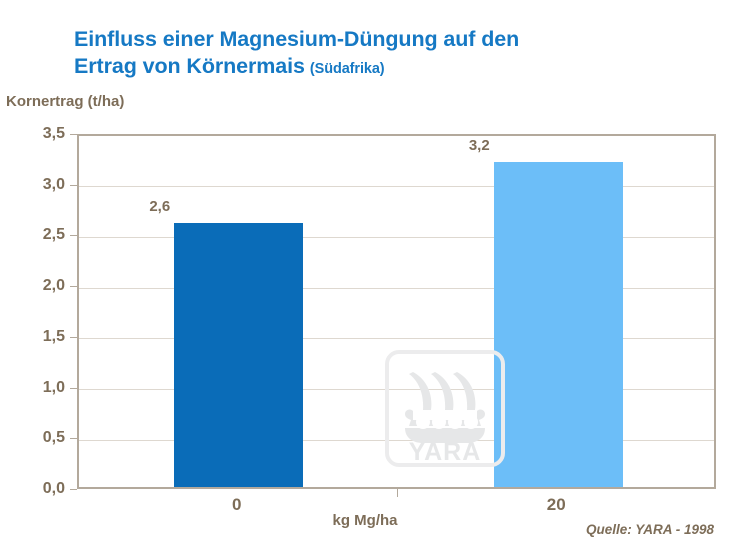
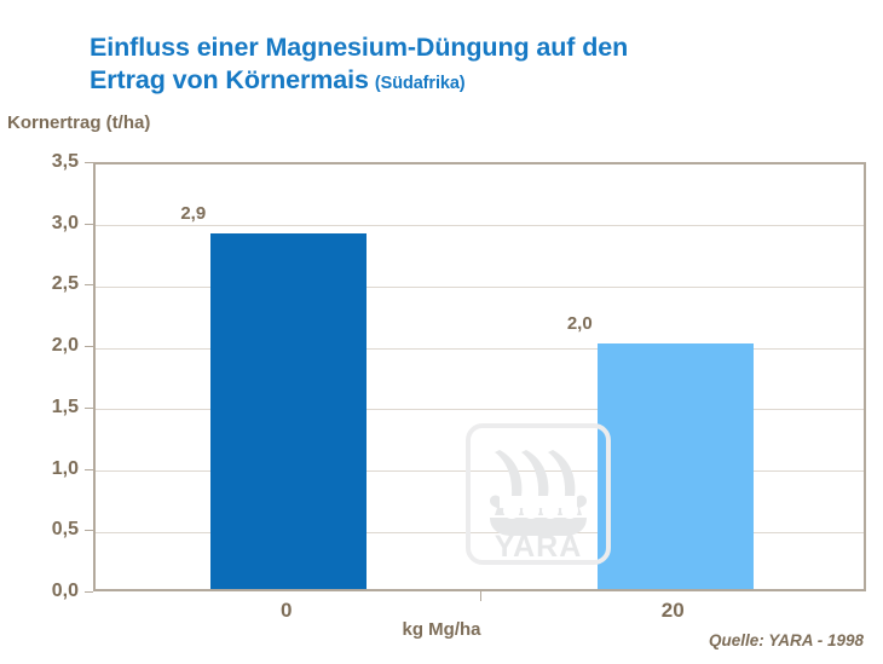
0: 2,6 -> 2,9
20: 3,2 -> 2,0
